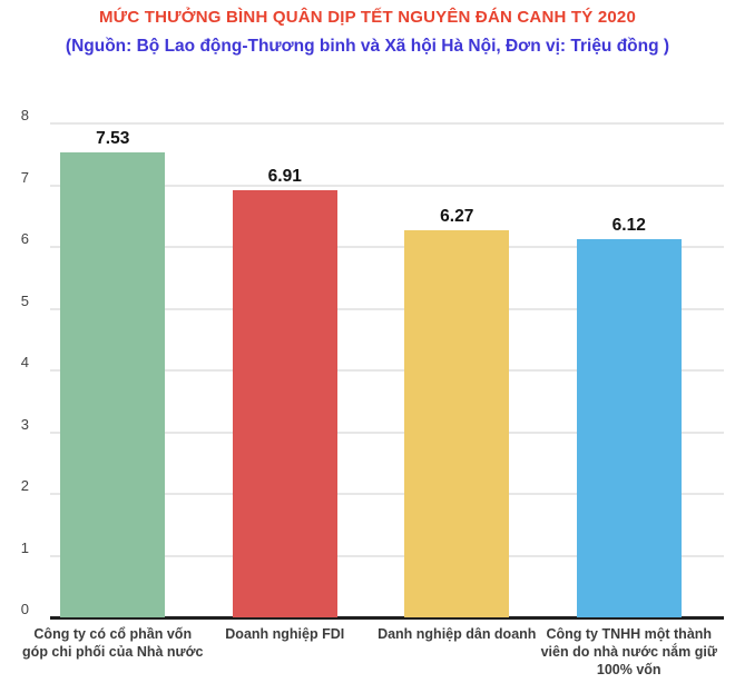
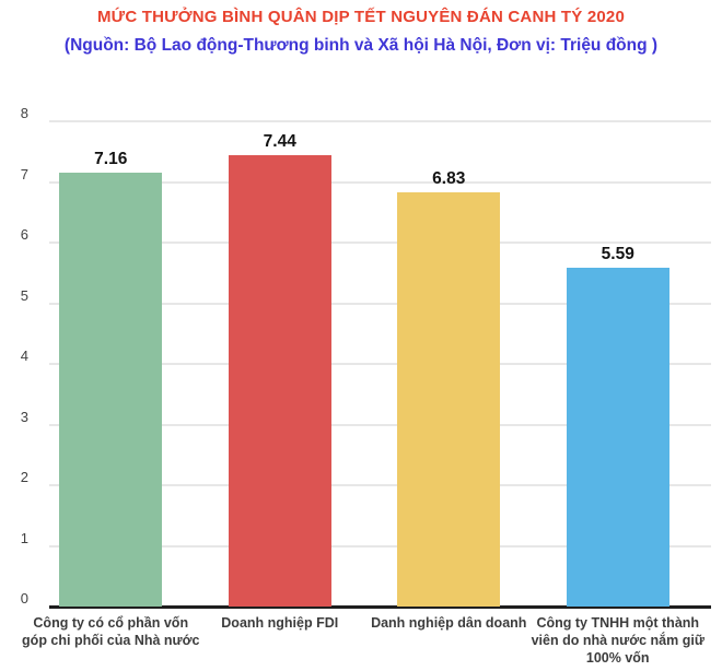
Công ty có cổ phần vốn góp chi phối của Nhà nước: 7.53 -> 7.16
Doanh nghiệp FDI: 6.91 -> 7.44
Danh nghiệp dân doanh: 6.27 -> 6.83
Công ty TNHH một thành viên do nhà nước nắm giữ 100% vốn: 6.12 -> 5.59
